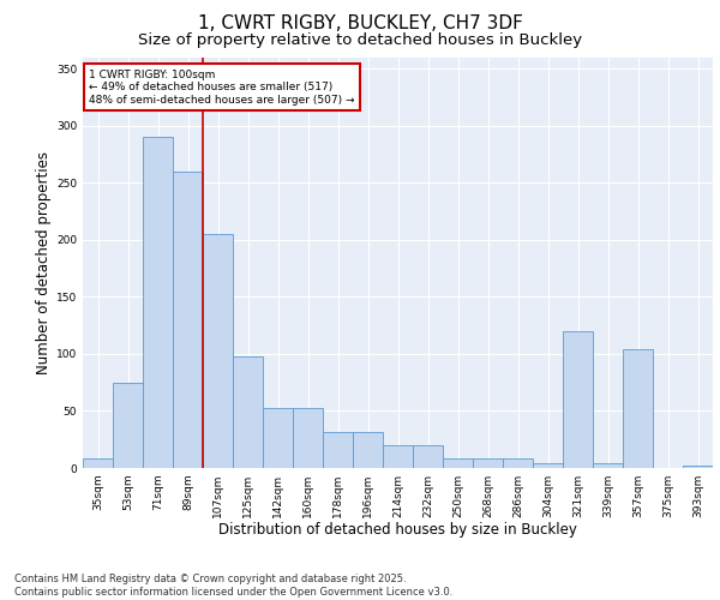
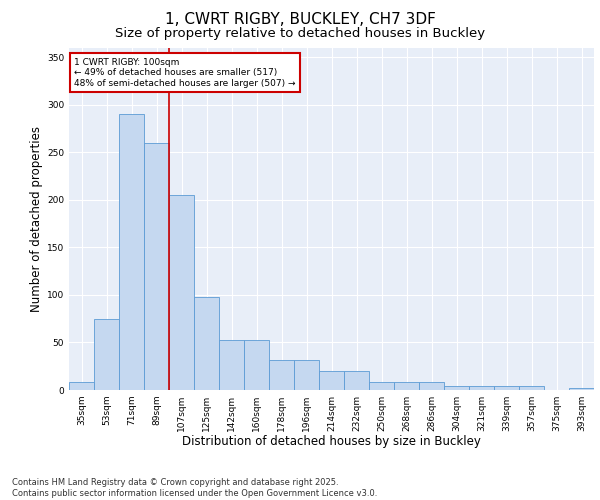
321sqm: 120 -> 4
357sqm: 104 -> 4
